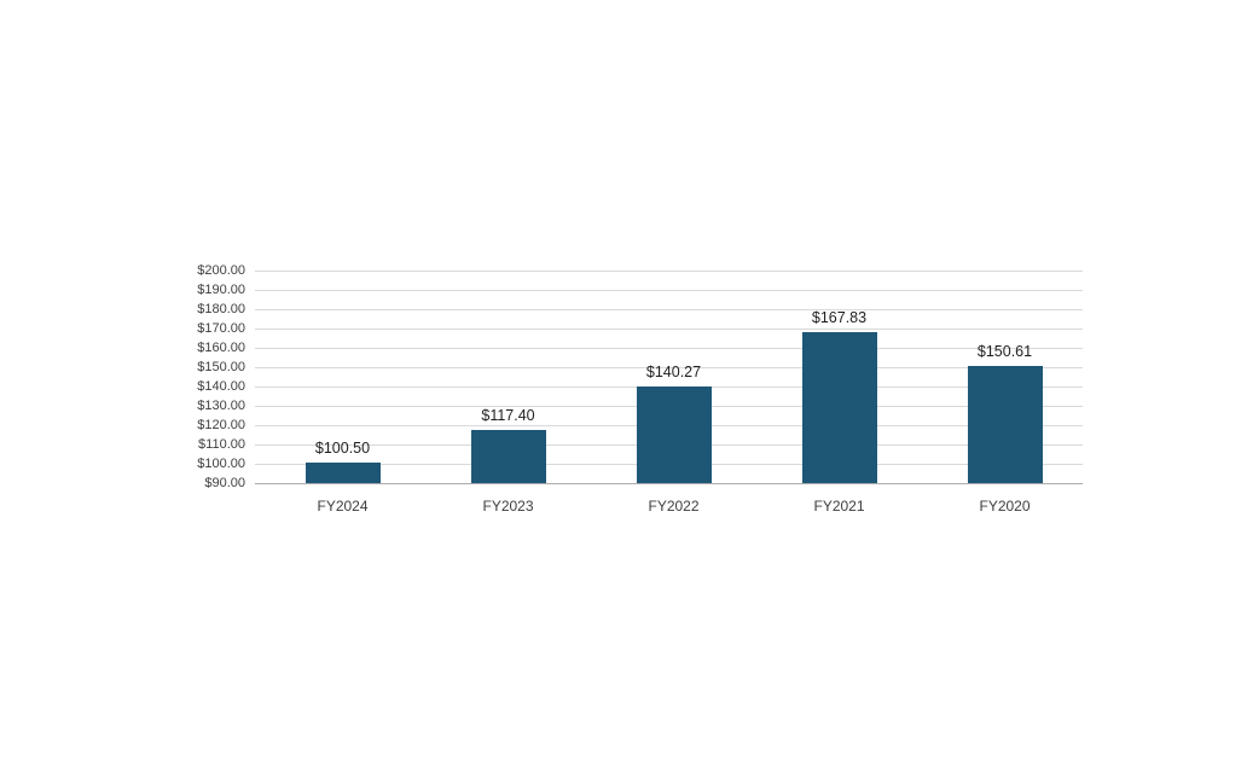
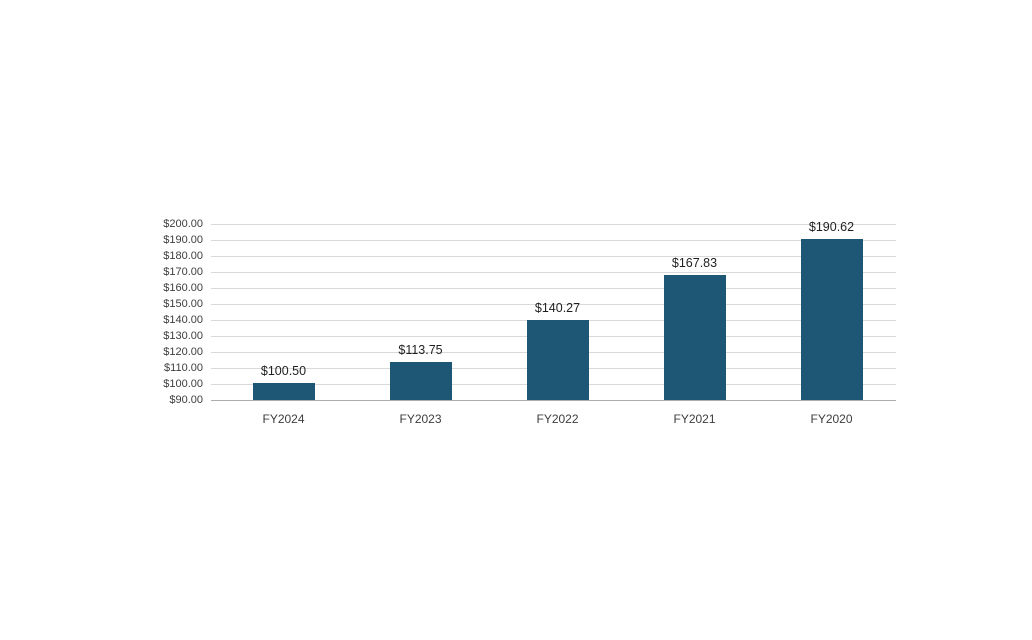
FY2023: $117.40 -> $113.75
FY2020: $150.61 -> $190.62
